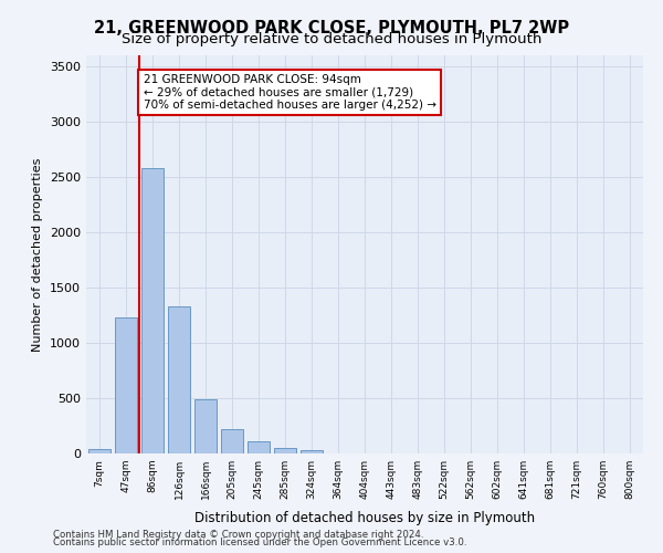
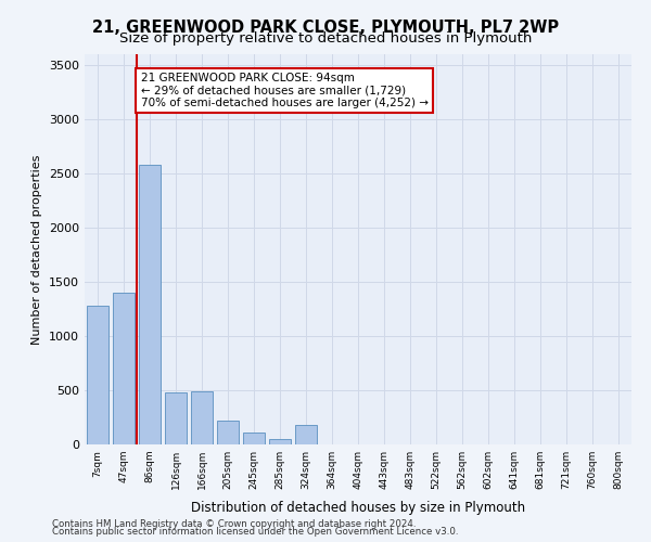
7sqm: 40 -> 1280
47sqm: 1230 -> 1400
126sqm: 1330 -> 480
324sqm: 40 -> 180
